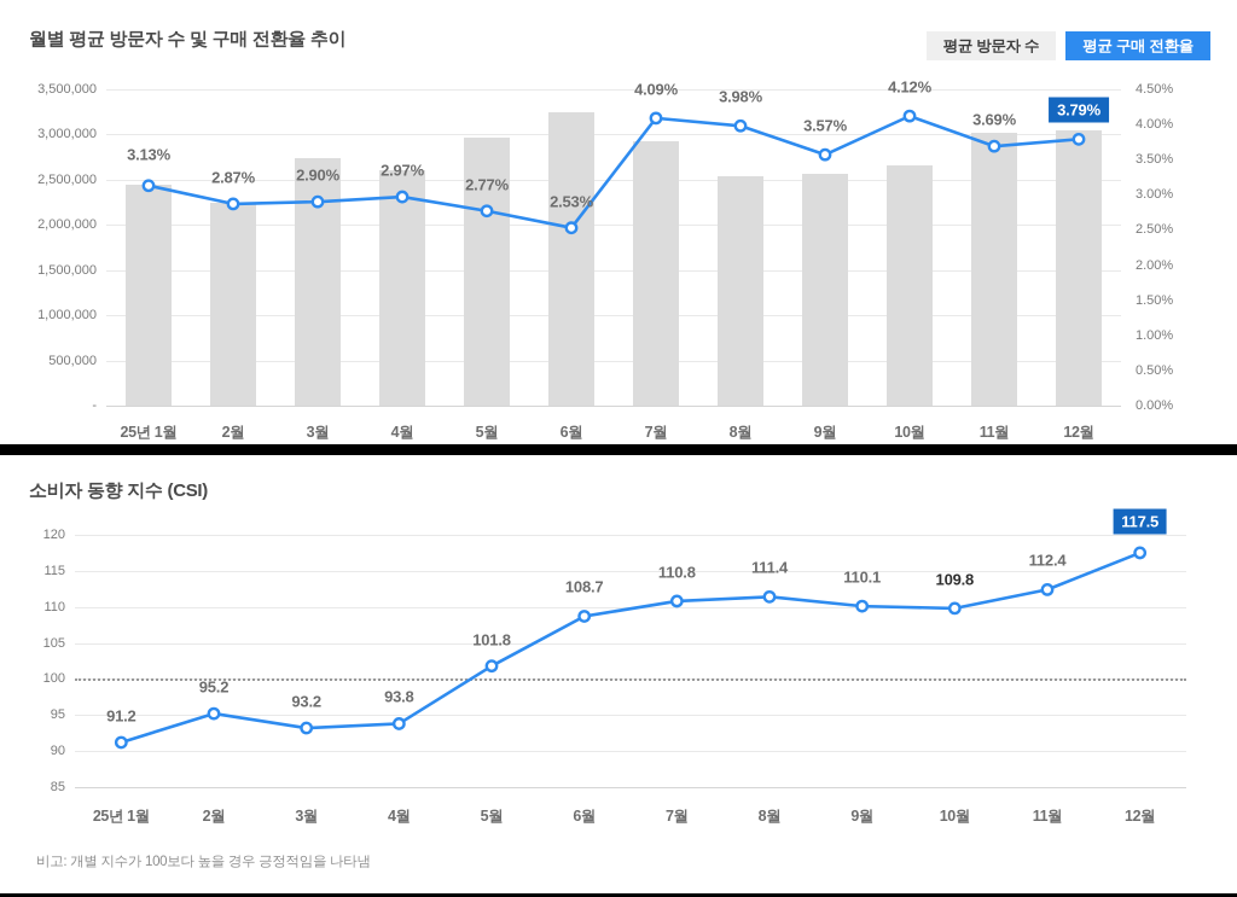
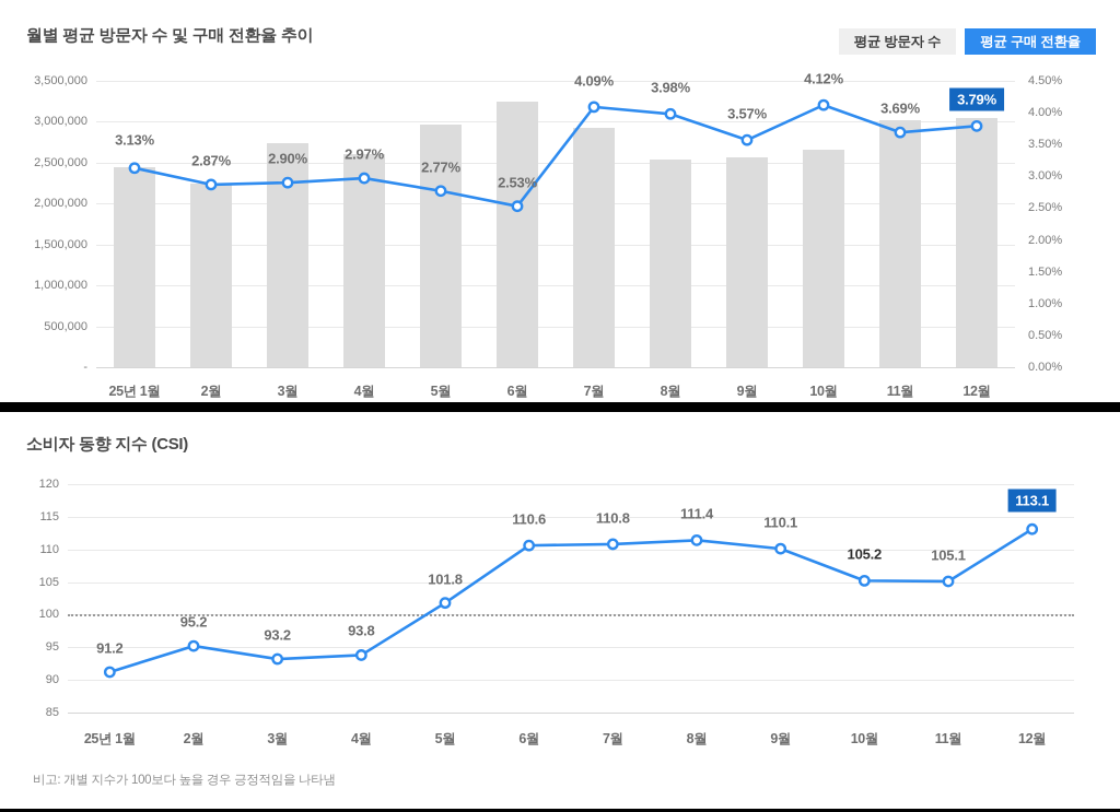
소비자 동향 지수 (CSI)/6월: 108.7 -> 110.6
소비자 동향 지수 (CSI)/10월: 109.8 -> 105.2
소비자 동향 지수 (CSI)/11월: 112.4 -> 105.1
소비자 동향 지수 (CSI)/12월: 117.5 -> 113.1
